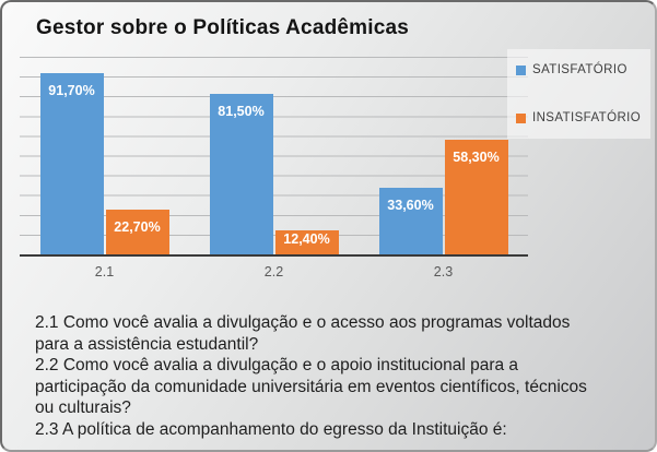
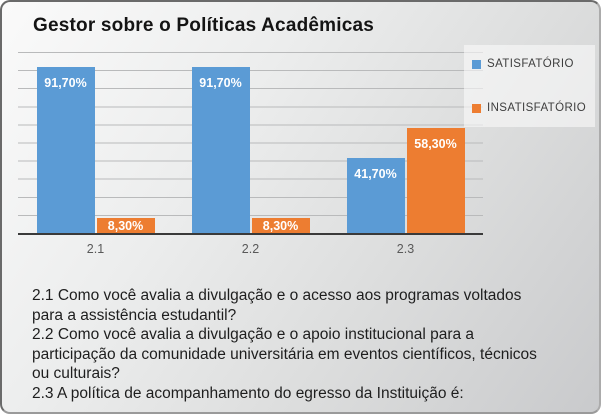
INSATISFATÓRIO/2.1: 22,70% -> 8,30%
SATISFATÓRIO/2.2: 81,50% -> 91,70%
INSATISFATÓRIO/2.2: 12,40% -> 8,30%
SATISFATÓRIO/2.3: 33,60% -> 41,70%
